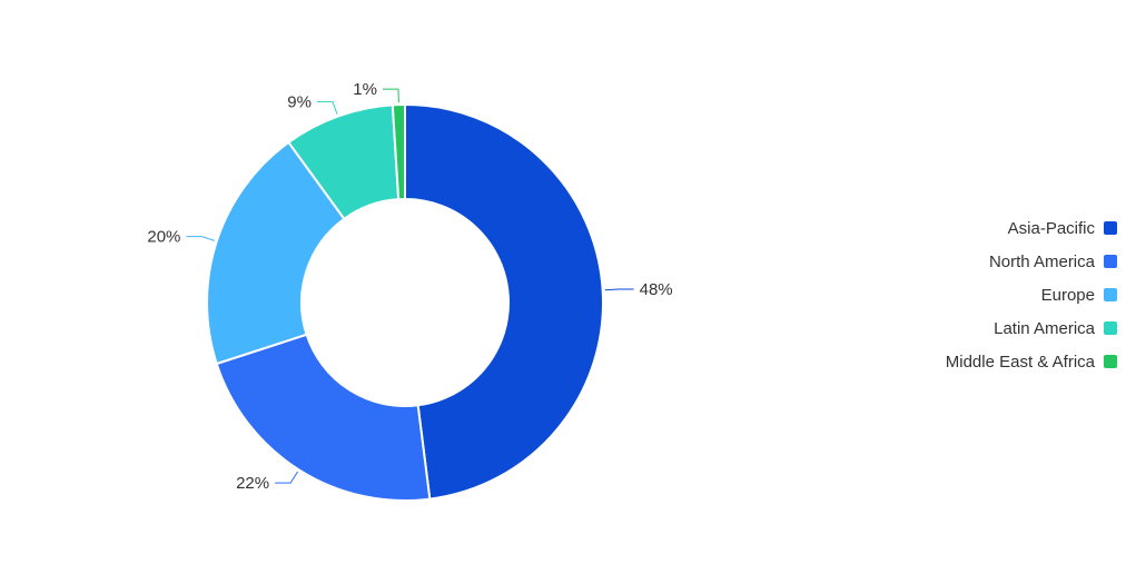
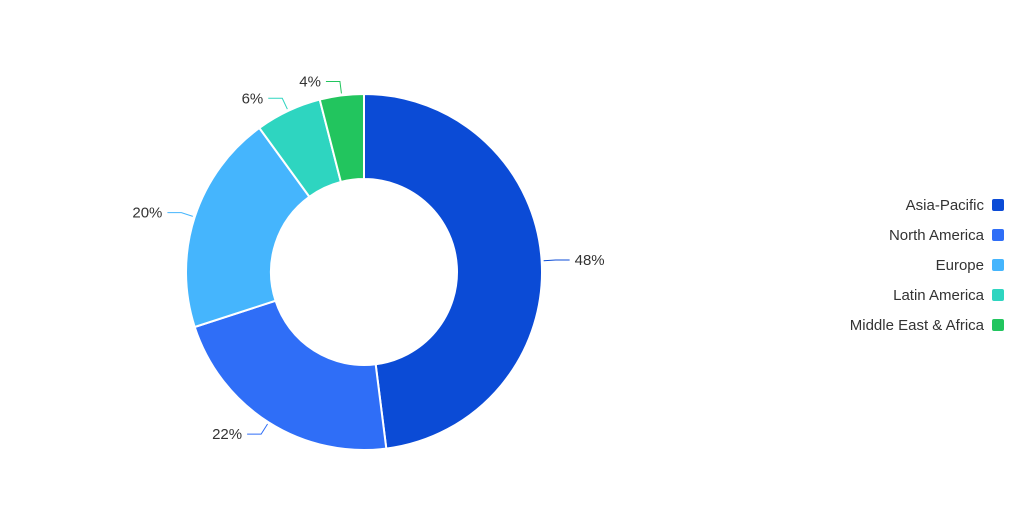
Latin America: 9% -> 6%
Middle East & Africa: 1% -> 4%
